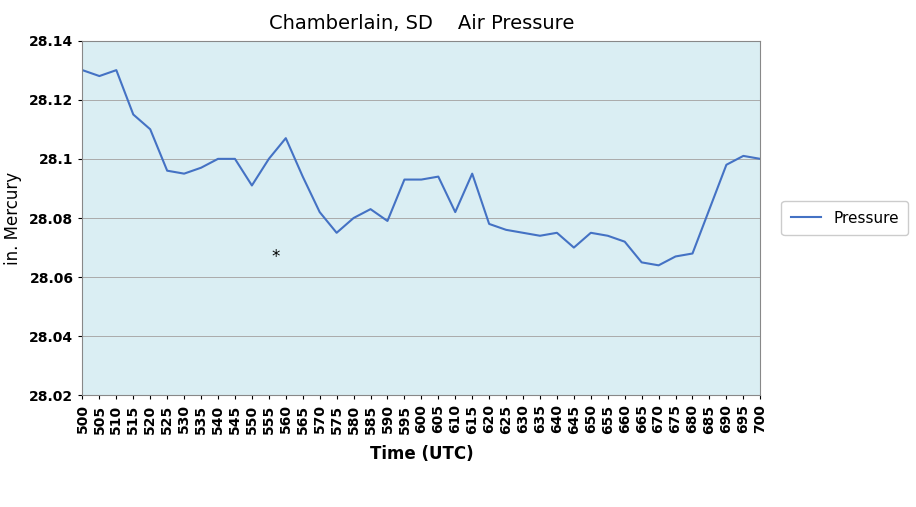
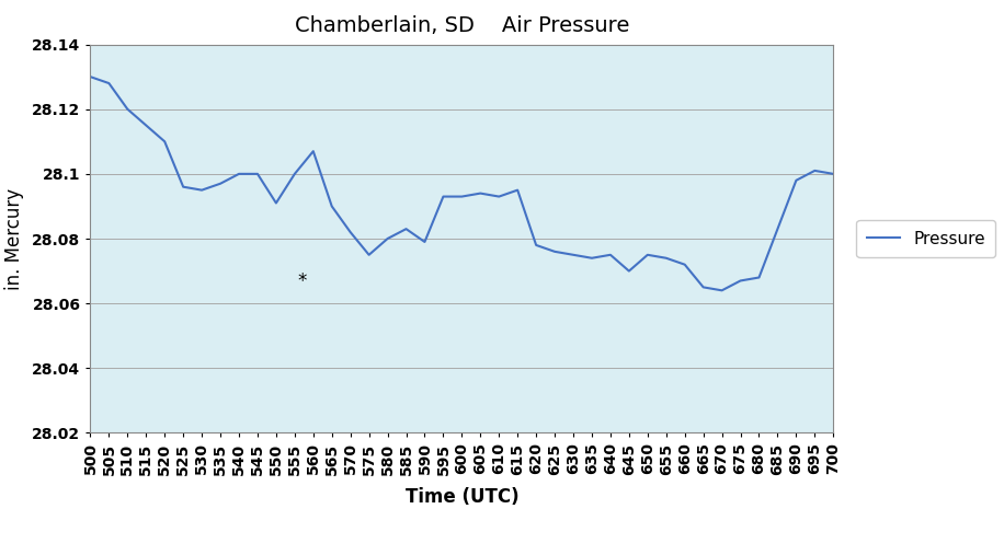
510: 28.130 -> 28.120
565: 28.094 -> 28.090
610: 28.082 -> 28.093
